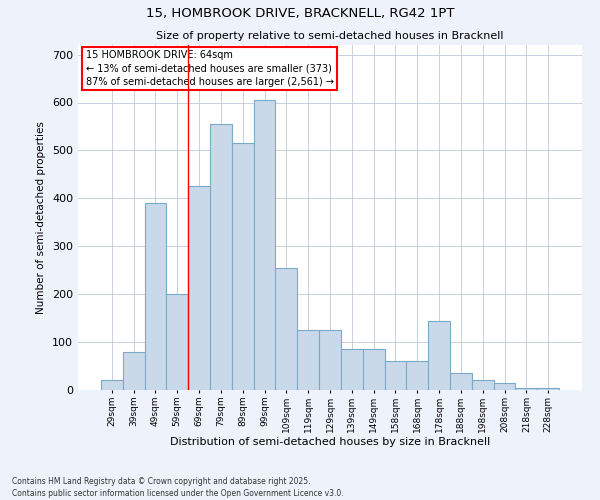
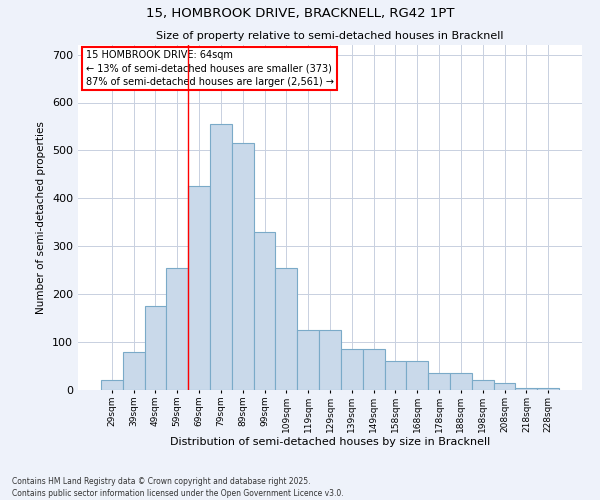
49sqm: 390 -> 175
59sqm: 200 -> 255
99sqm: 605 -> 330
178sqm: 145 -> 35
